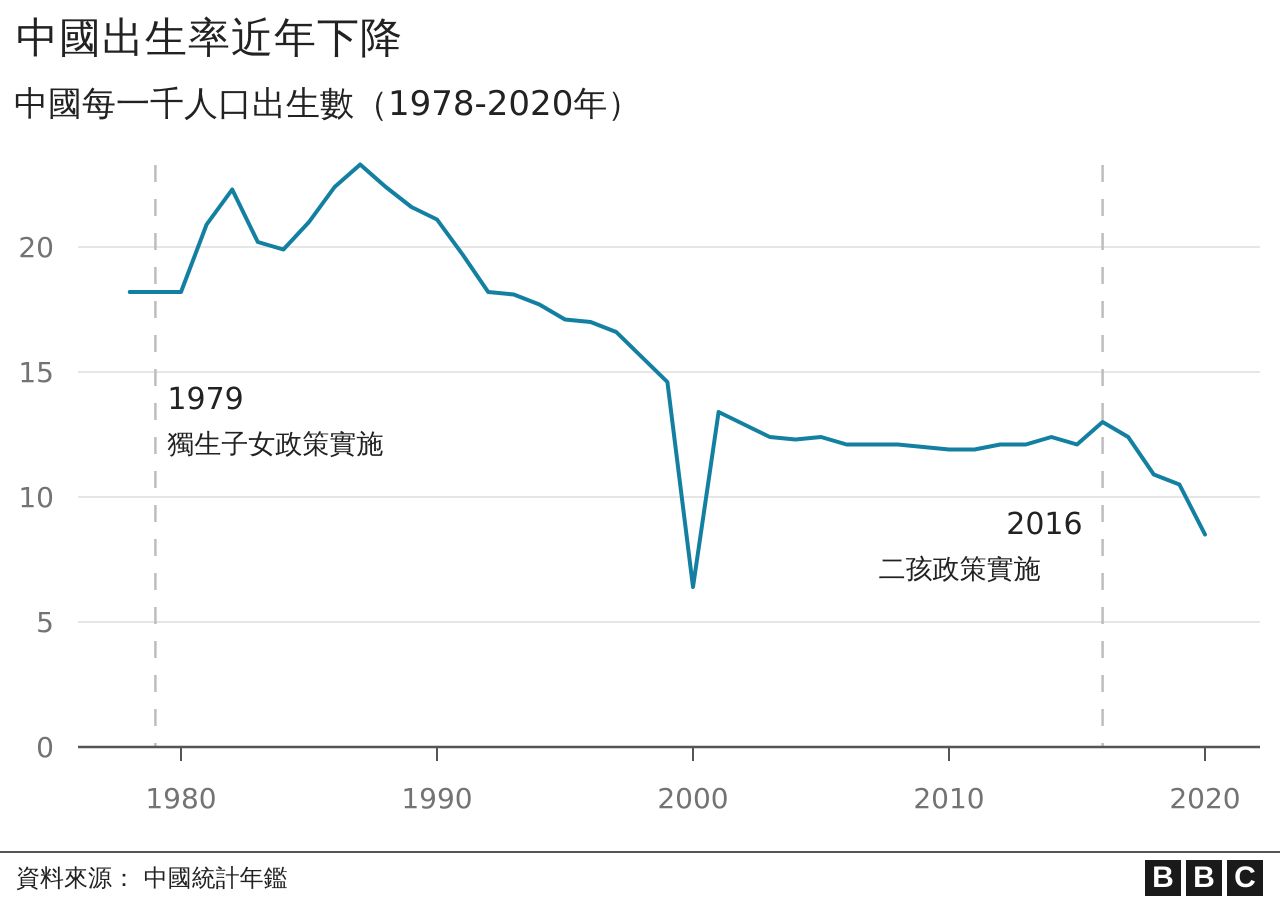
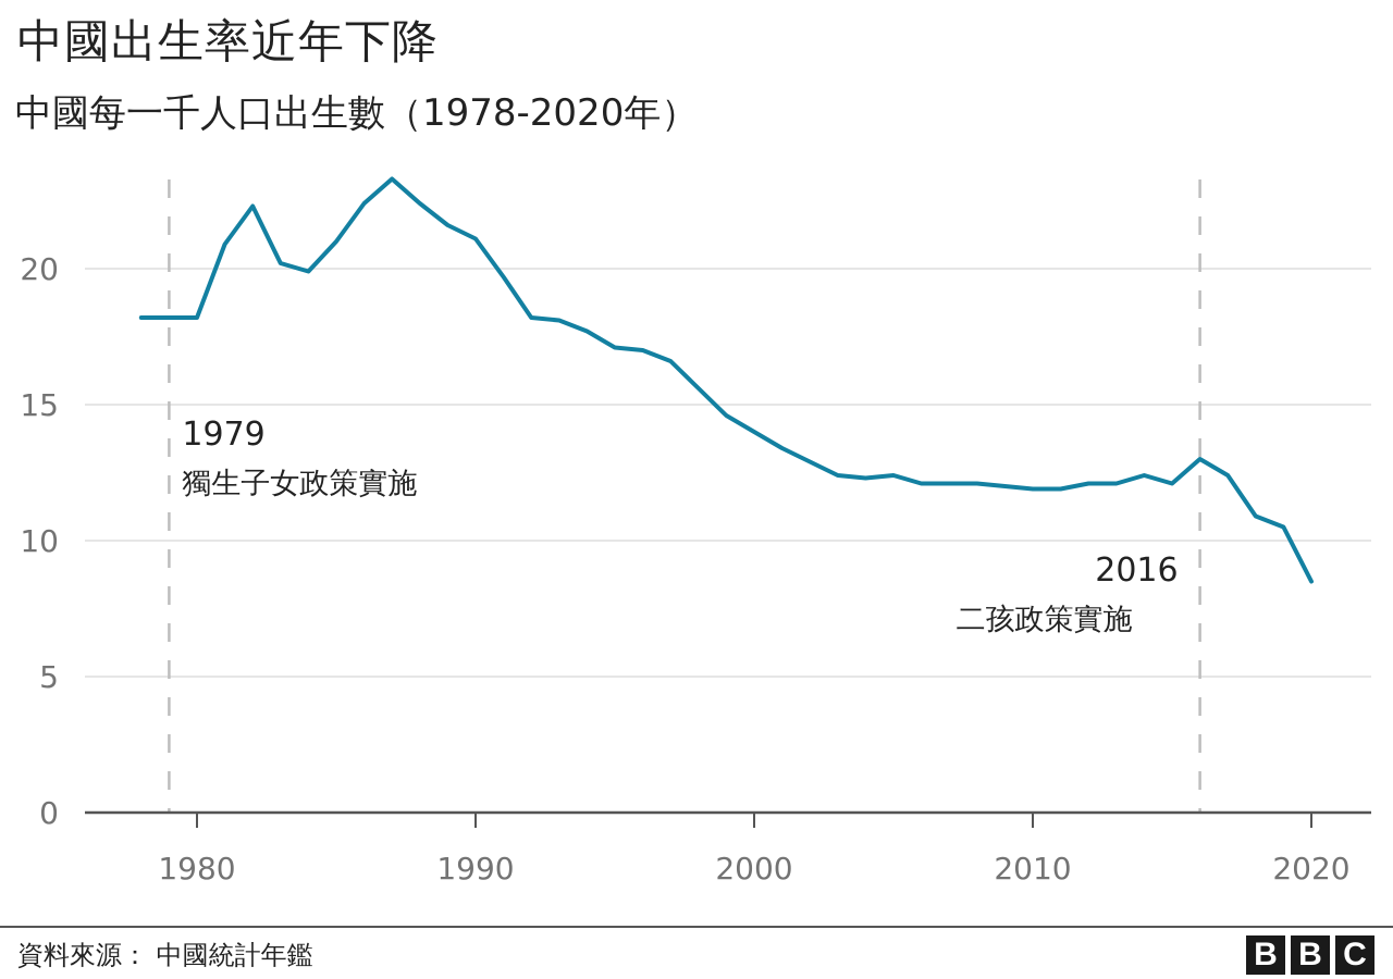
2000: 6.4 -> 14.0
